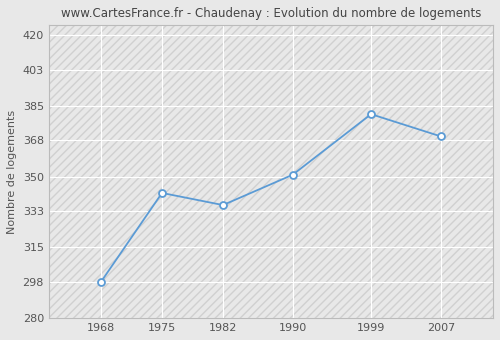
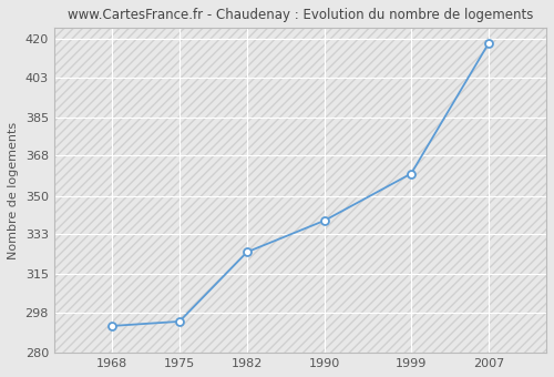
1968: 298 -> 292
1975: 342 -> 294
1982: 336 -> 325
1990: 351 -> 339
1999: 381 -> 360
2007: 370 -> 418
